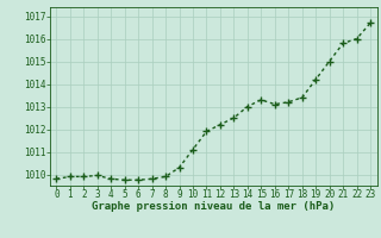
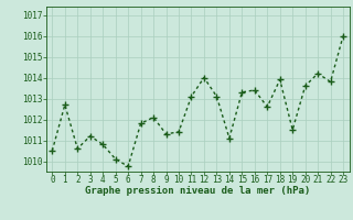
0: 1009.8 -> 1010.5
1: 1009.9 -> 1012.7
2: 1009.9 -> 1010.6
3: 1010.0 -> 1011.2
4: 1009.8 -> 1010.8
5: 1009.8 -> 1010.1
7: 1009.8 -> 1011.8
8: 1009.9 -> 1012.1
9: 1010.3 -> 1011.3
10: 1011.1 -> 1011.4
11: 1011.9 -> 1013.1
12: 1012.2 -> 1014.0
13: 1012.5 -> 1013.1
14: 1013.0 -> 1011.1
16: 1013.1 -> 1013.4
17: 1013.2 -> 1012.6
18: 1013.4 -> 1013.9
19: 1014.2 -> 1011.5
20: 1015.0 -> 1013.6
21: 1015.8 -> 1014.2
22: 1016.0 -> 1013.8
23: 1016.7 -> 1016.0
